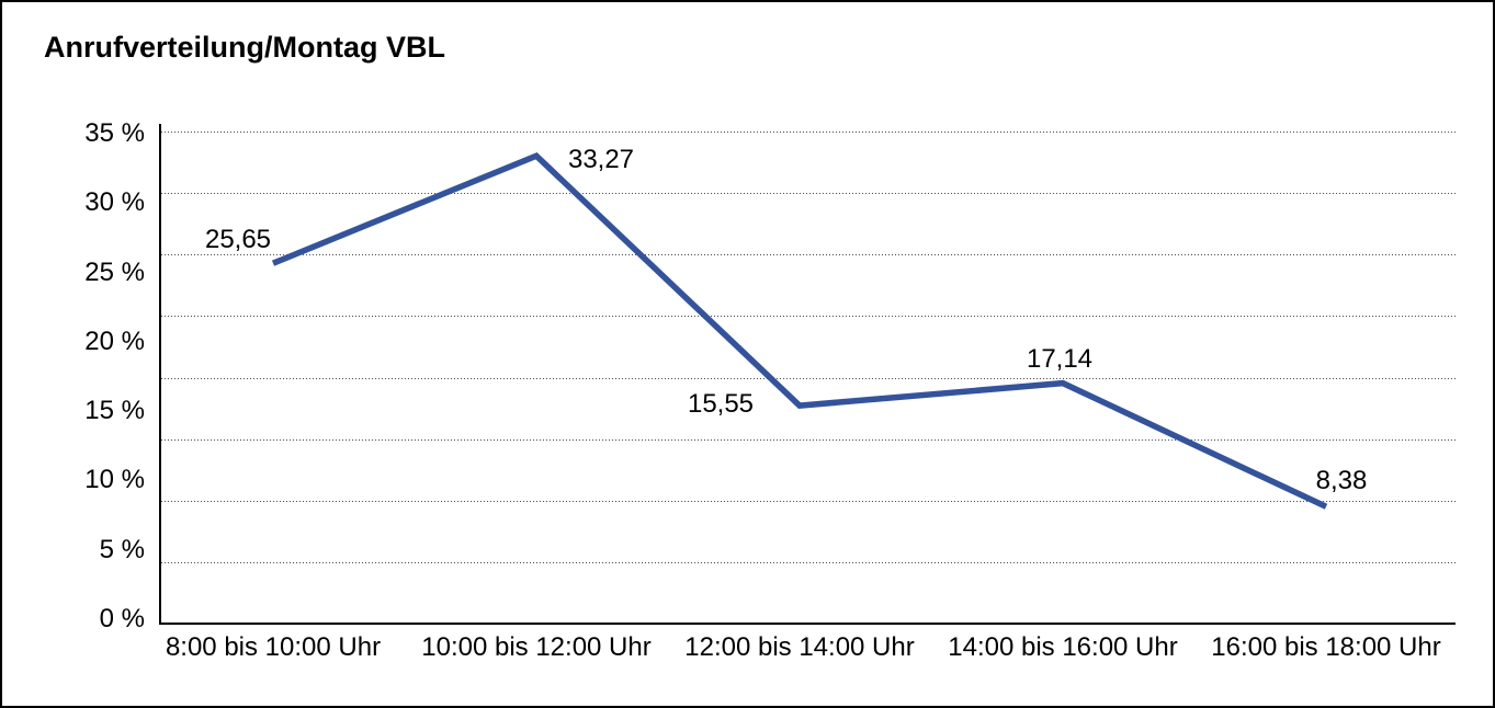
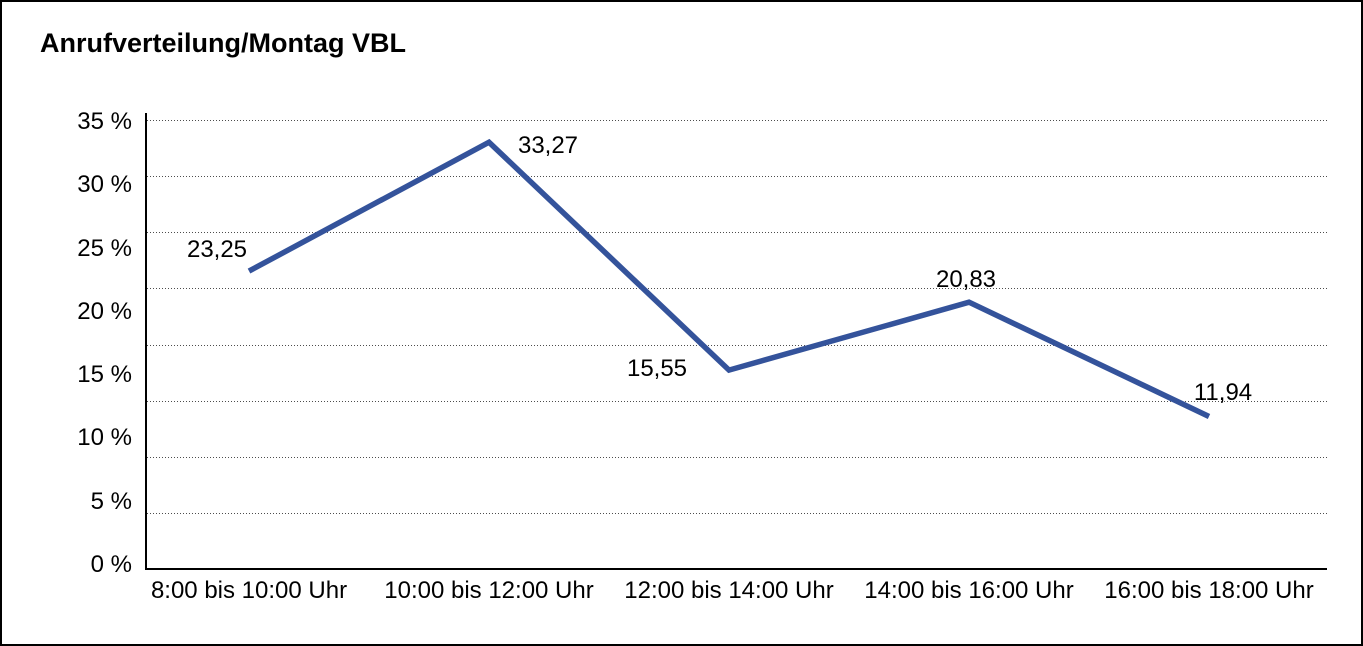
8:00 bis 10:00 Uhr: 25,65 -> 23,25
14:00 bis 16:00 Uhr: 17,14 -> 20,83
16:00 bis 18:00 Uhr: 8,38 -> 11,94
